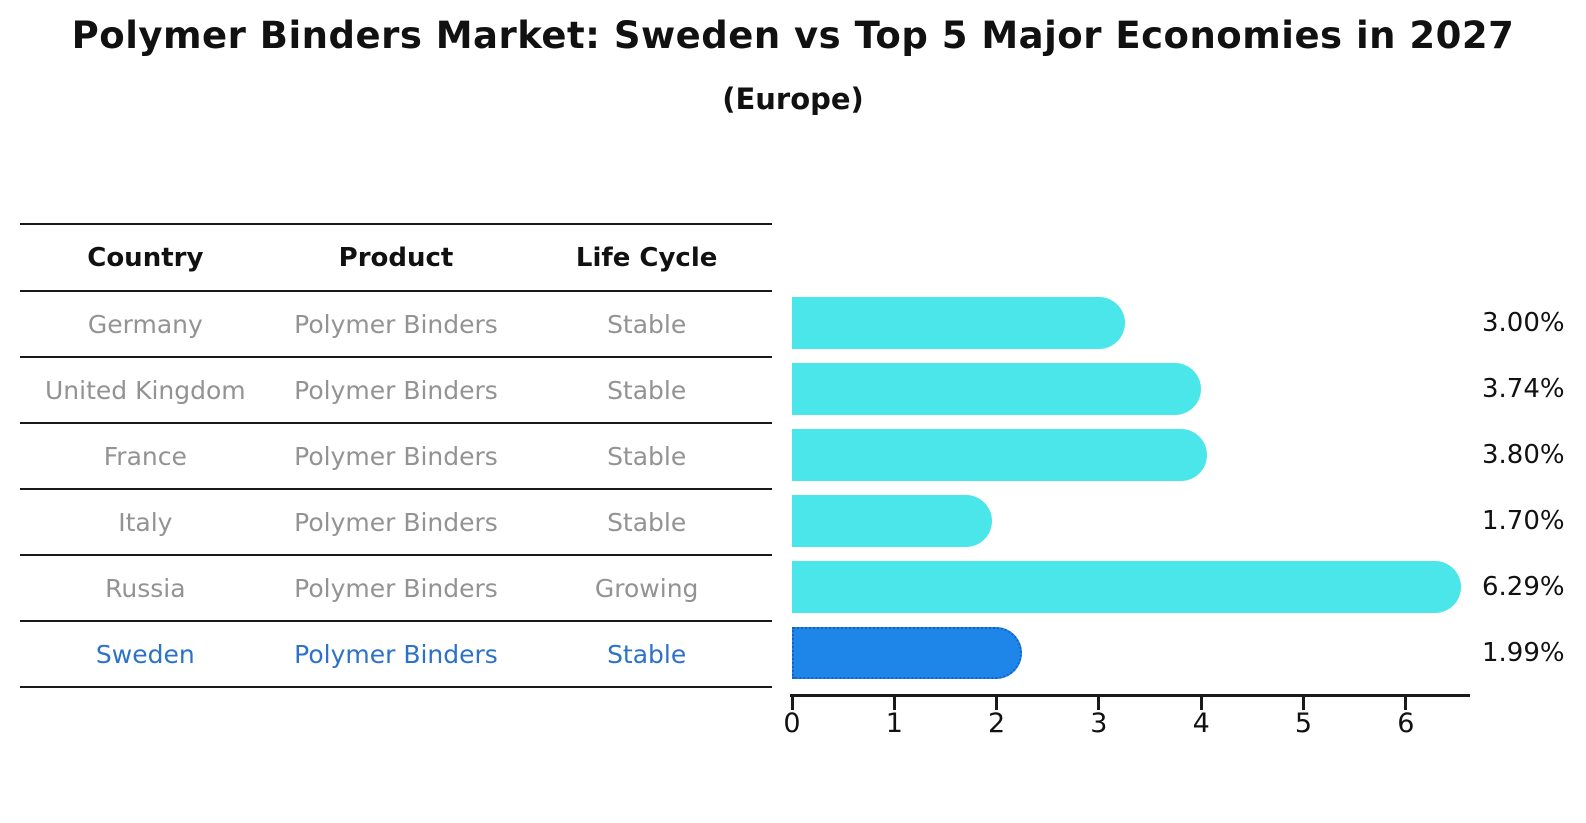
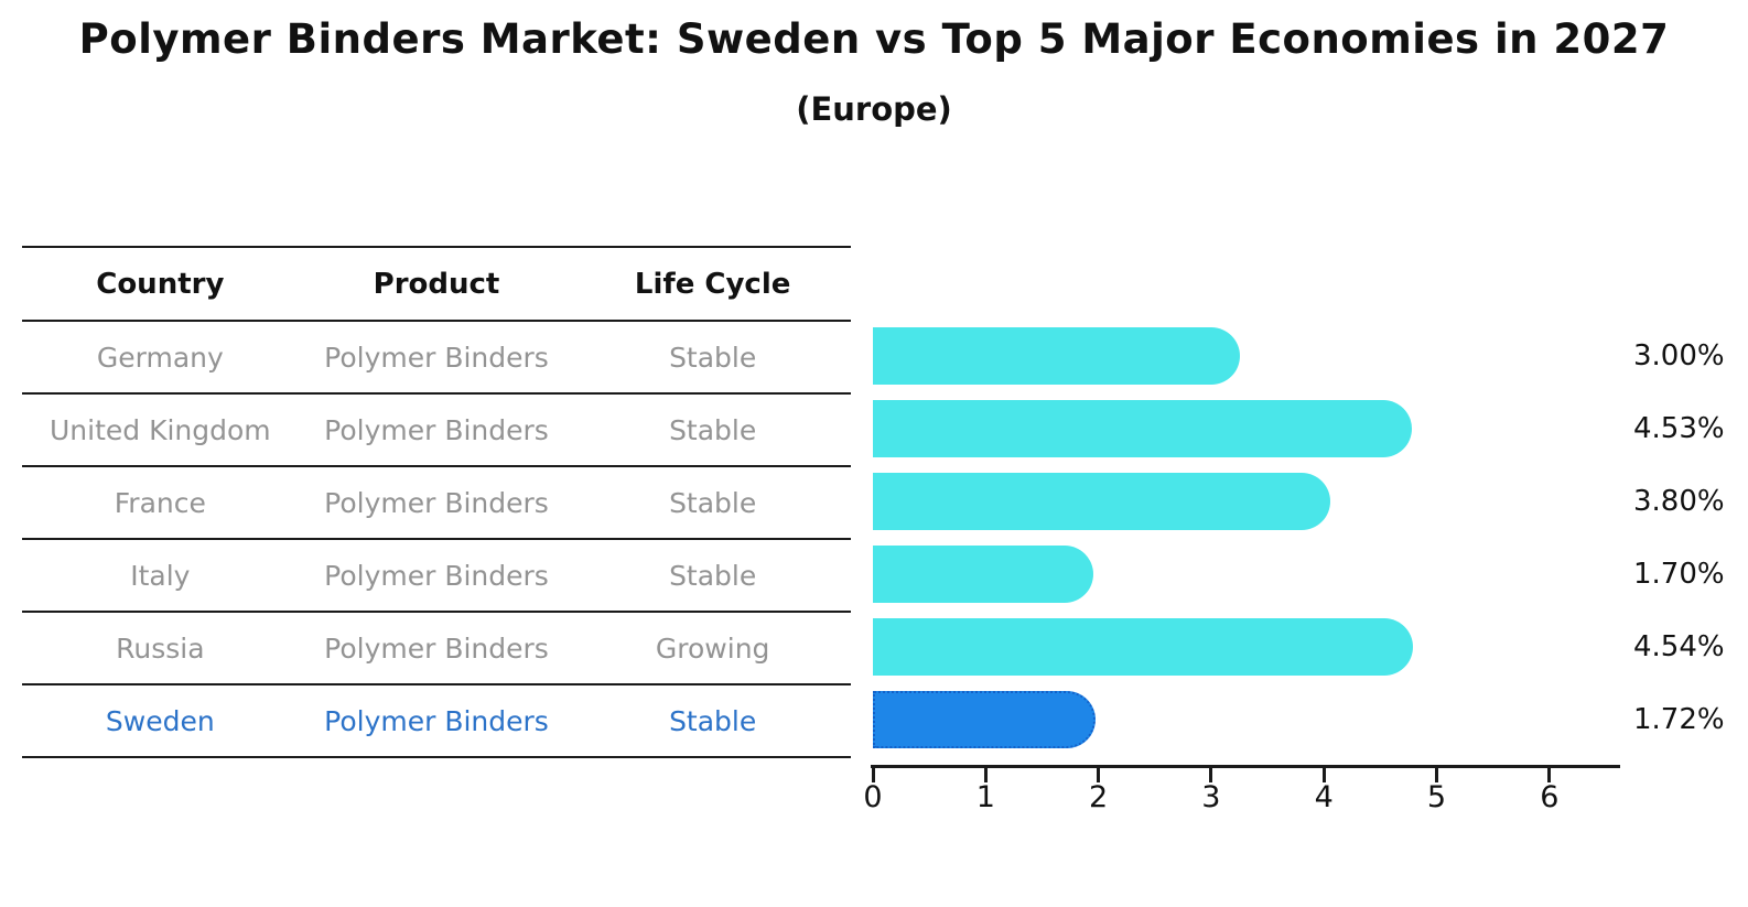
United Kingdom: 3.74% -> 4.53%
Russia: 6.29% -> 4.54%
Sweden: 1.99% -> 1.72%
